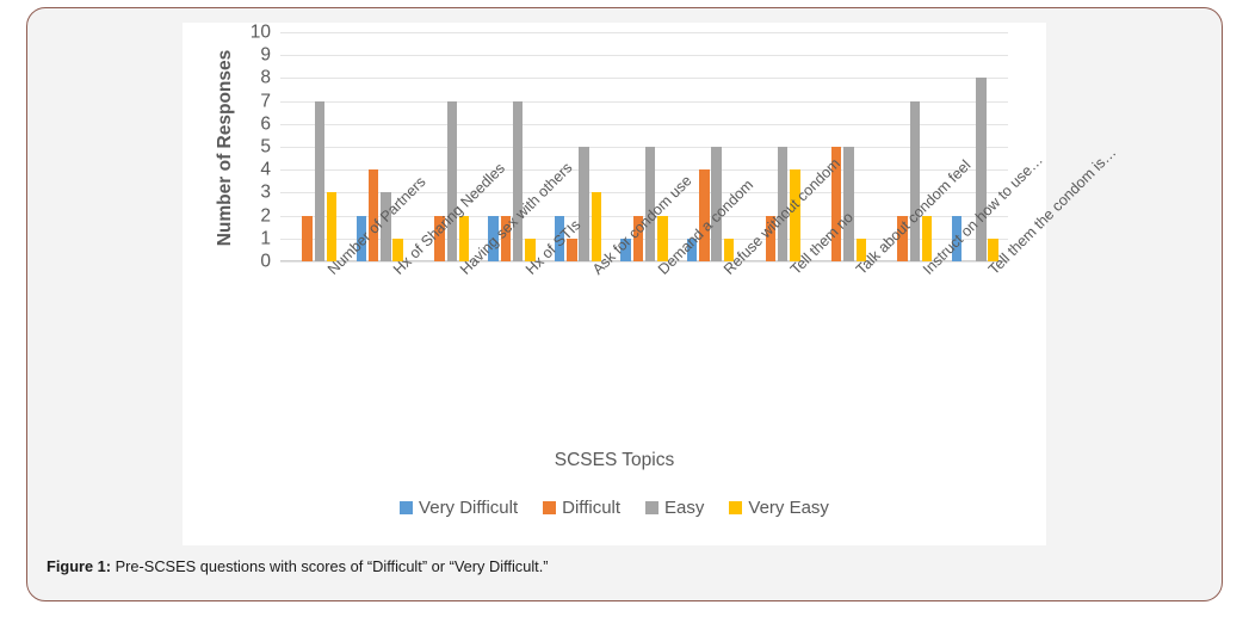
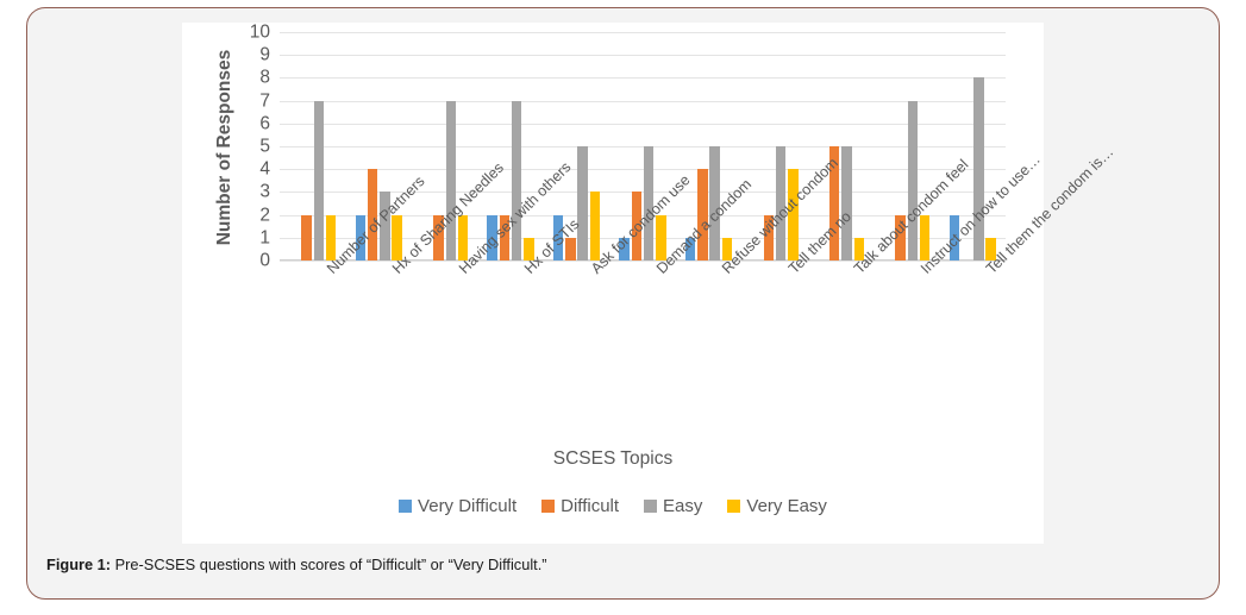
Very Easy/Number of Partners: 3 -> 2
Very Easy/Hx of Sharing Needles: 1 -> 2
Difficult/Demand a condom: 2 -> 3
